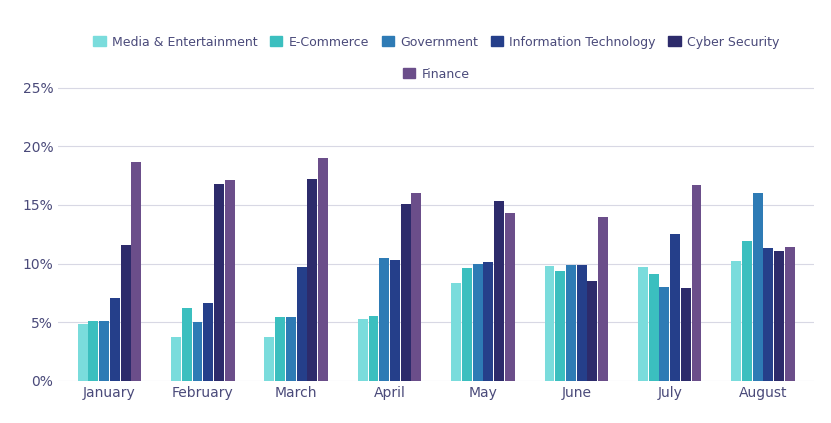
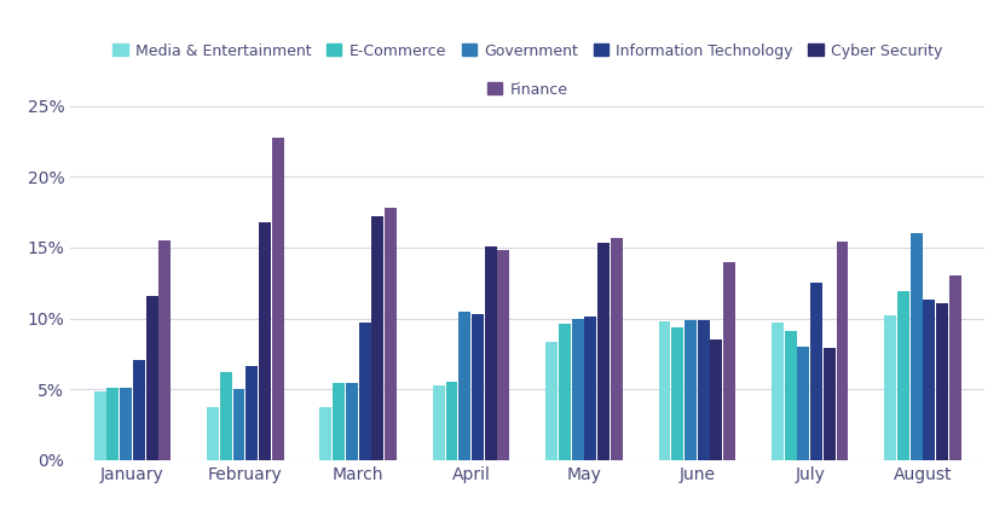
Finance/January: 18.7% -> 15.5%
Finance/February: 17.1% -> 22.8%
Finance/March: 19.0% -> 17.8%
Finance/April: 16.0% -> 14.8%
Finance/May: 14.3% -> 15.7%
Finance/July: 16.7% -> 15.4%
Finance/August: 11.4% -> 13.0%
